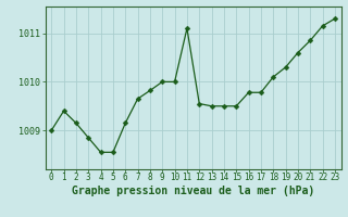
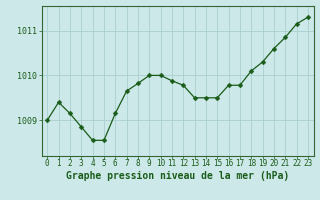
11: 1011.10 -> 1009.88
12: 1009.55 -> 1009.78
